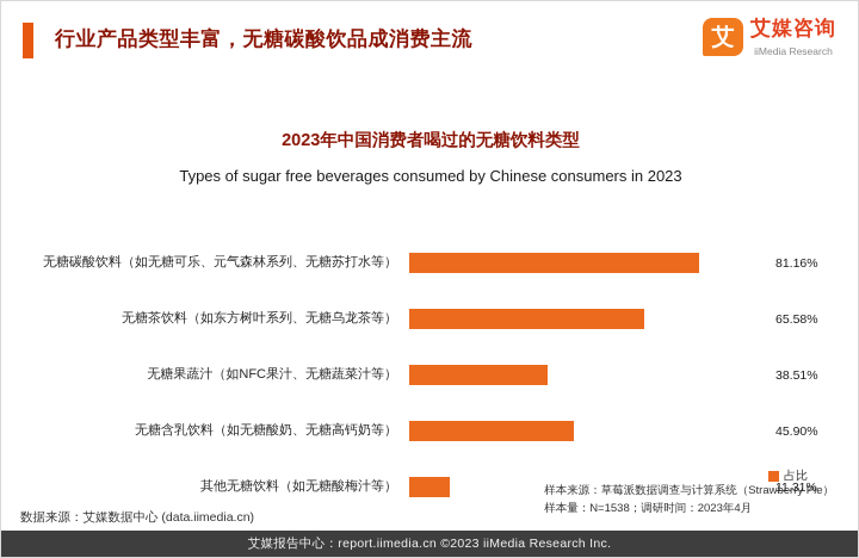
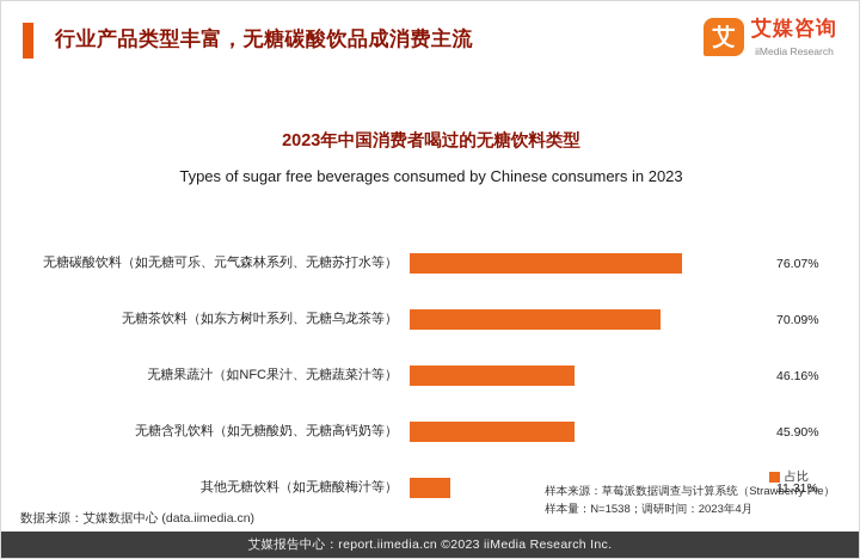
无糖碳酸饮料（如无糖可乐、元气森林系列、无糖苏打水等）: 81.16% -> 76.07%
无糖茶饮料（如东方树叶系列、无糖乌龙茶等）: 65.58% -> 70.09%
无糖果蔬汁（如NFC果汁、无糖蔬菜汁等）: 38.51% -> 46.16%
